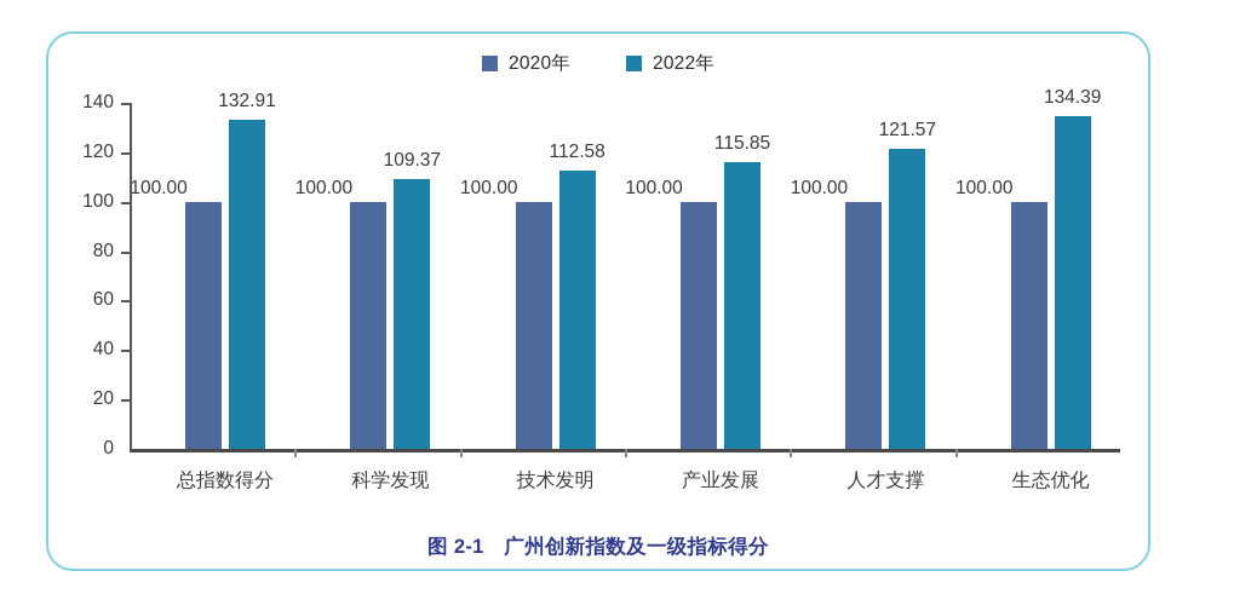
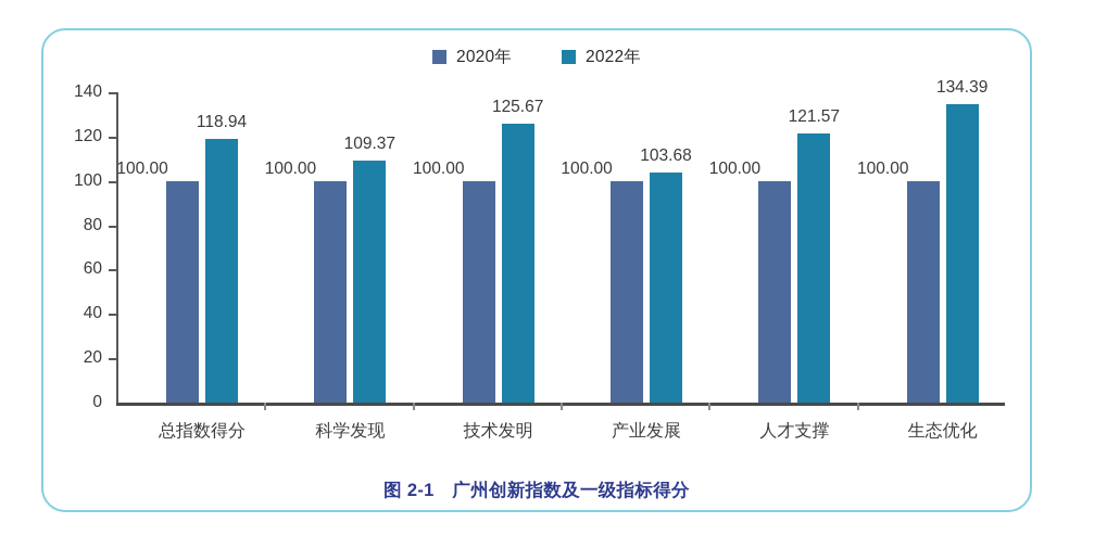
2022年/总指数得分: 132.91 -> 118.94
2022年/技术发明: 112.58 -> 125.67
2022年/产业发展: 115.85 -> 103.68
